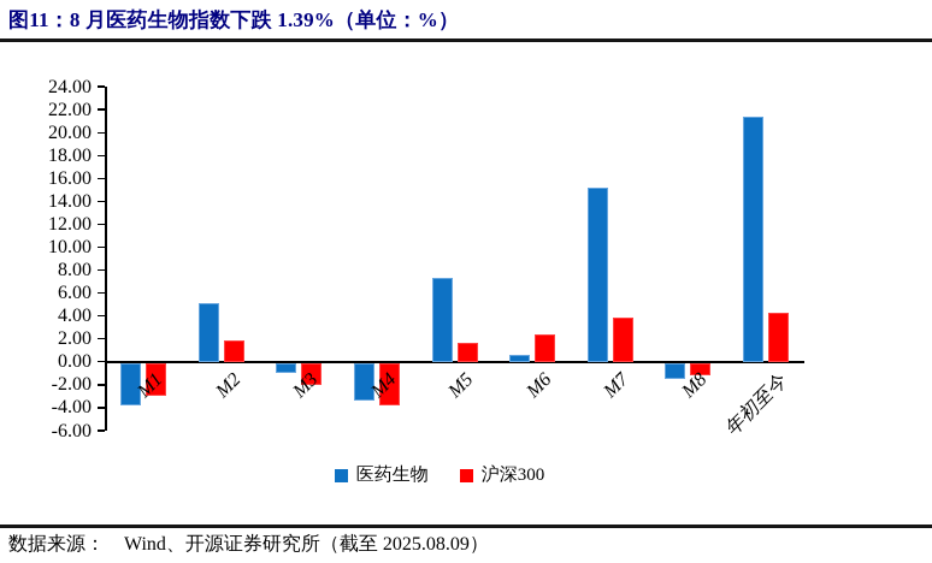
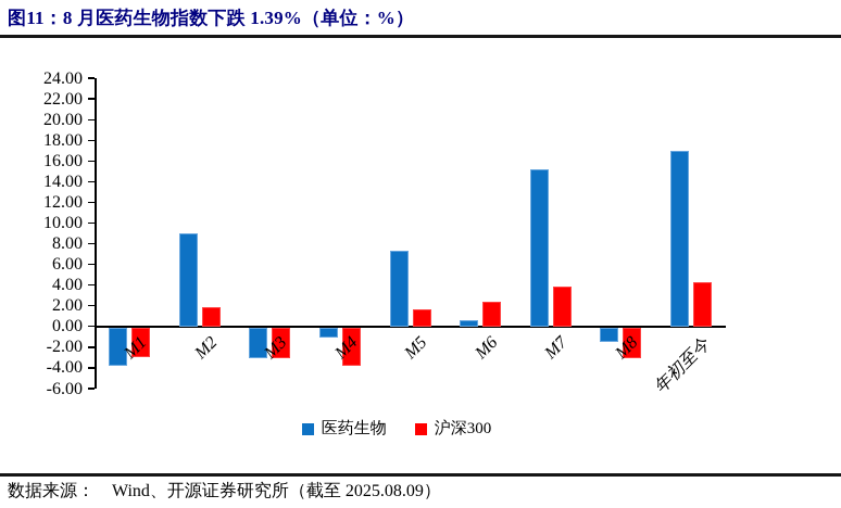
医药生物/M2: 5 -> 9
医药生物/M3: -1 -> -3
沪深300/M3: -2 -> -3
医药生物/M4: -3 -> -1
沪深300/M8: -1 -> -3
医药生物/年初至今: 21 -> 17
